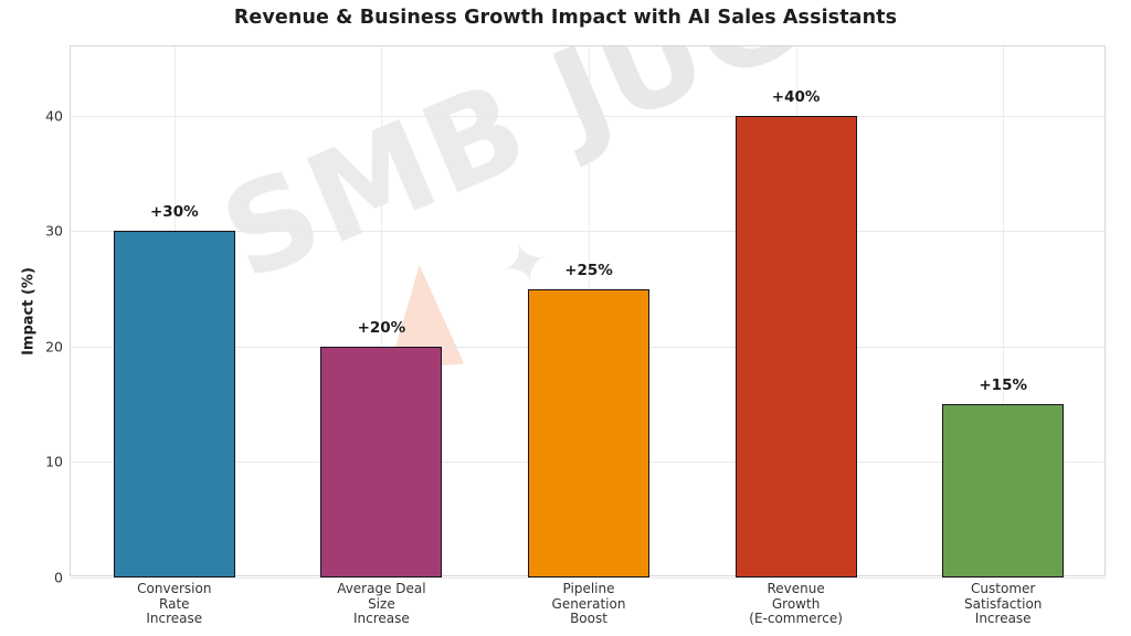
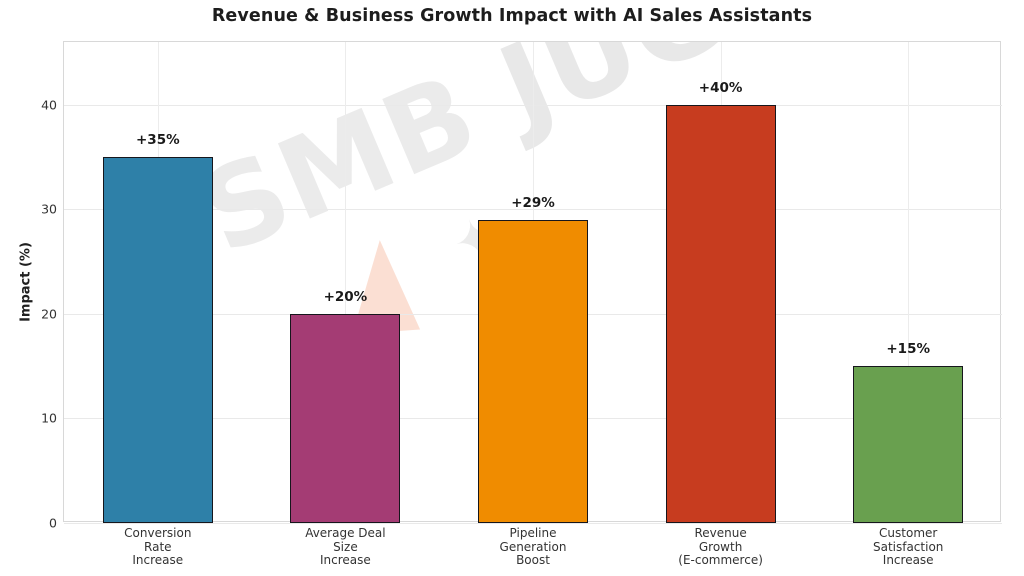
Conversion Rate Increase: +30% -> +35%
Pipeline Generation Boost: +25% -> +29%
